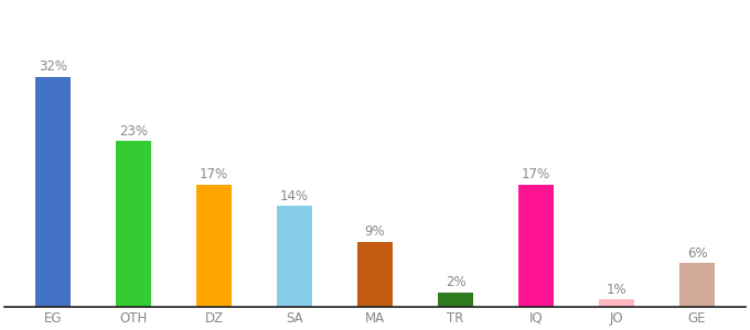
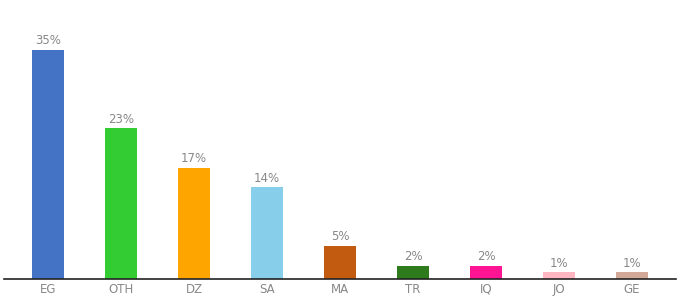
EG: 32% -> 35%
MA: 9% -> 5%
IQ: 17% -> 2%
GE: 6% -> 1%
